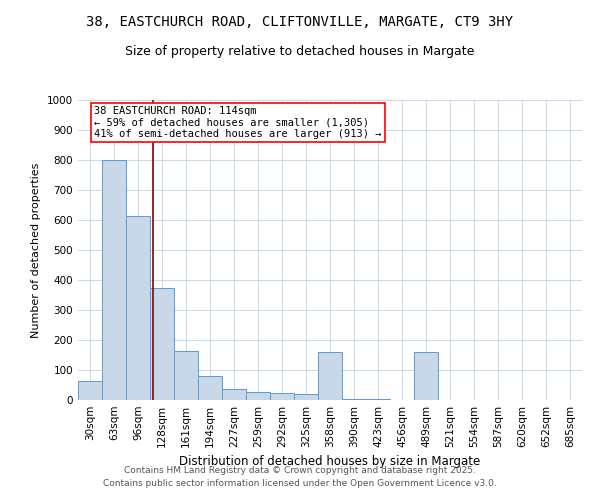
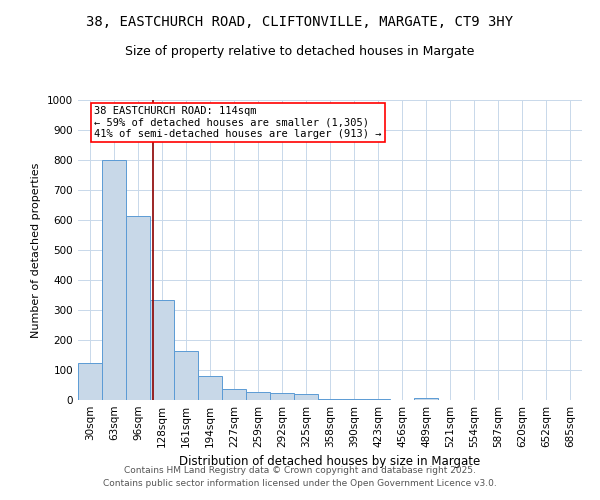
30sqm: 65 -> 122
128sqm: 375 -> 335
358sqm: 160 -> 5
489sqm: 160 -> 8
